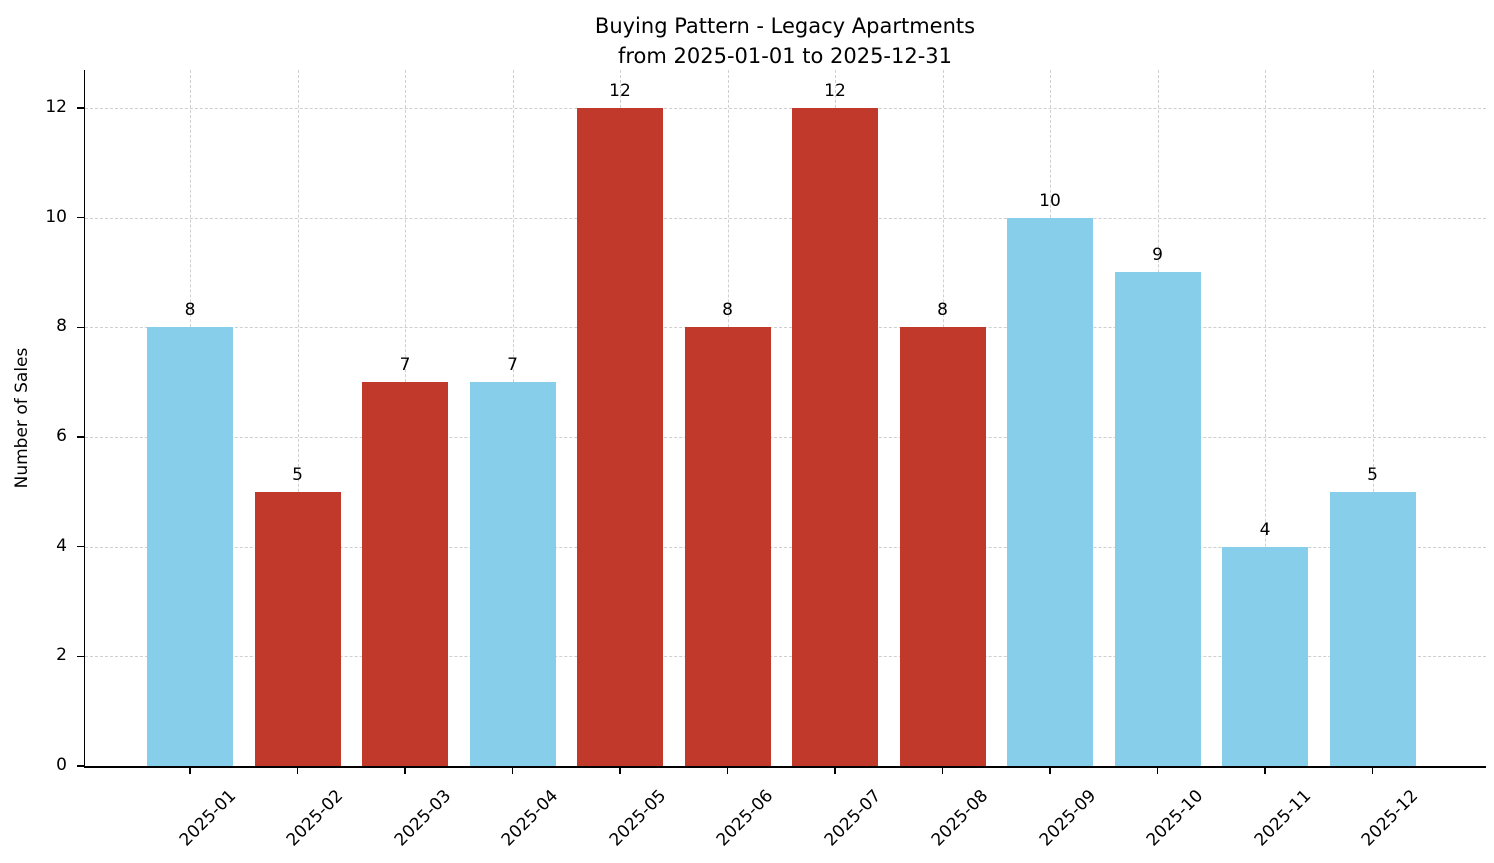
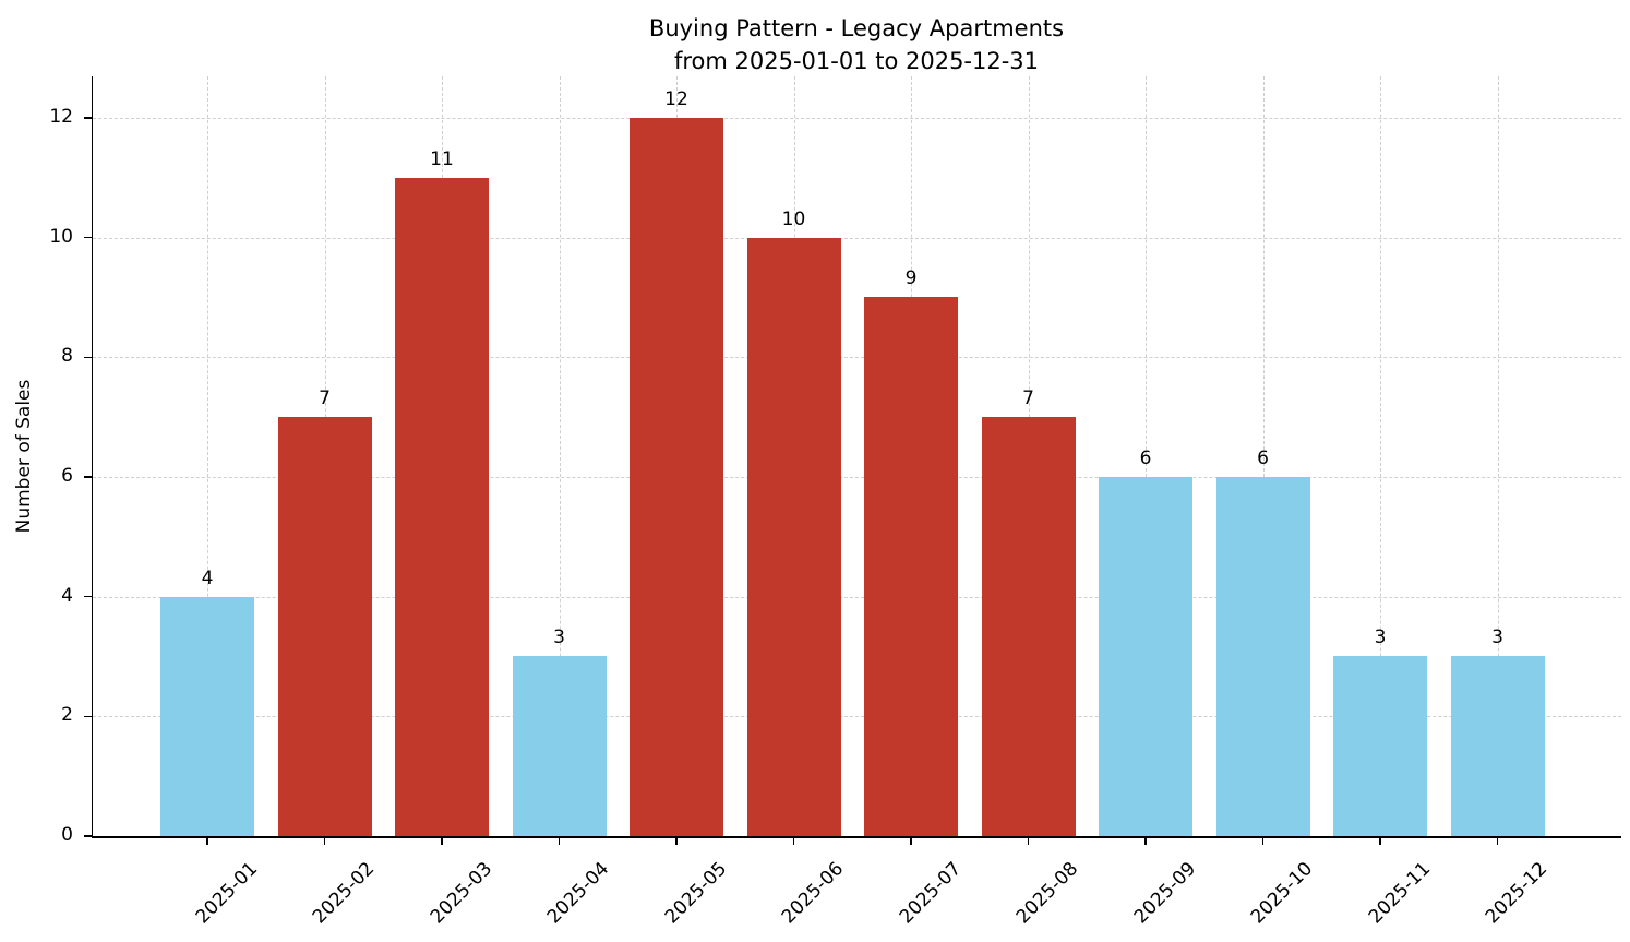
2025-01: 8 -> 4
2025-02: 5 -> 7
2025-03: 7 -> 11
2025-04: 7 -> 3
2025-06: 8 -> 10
2025-07: 12 -> 9
2025-08: 8 -> 7
2025-09: 10 -> 6
2025-10: 9 -> 6
2025-11: 4 -> 3
2025-12: 5 -> 3
